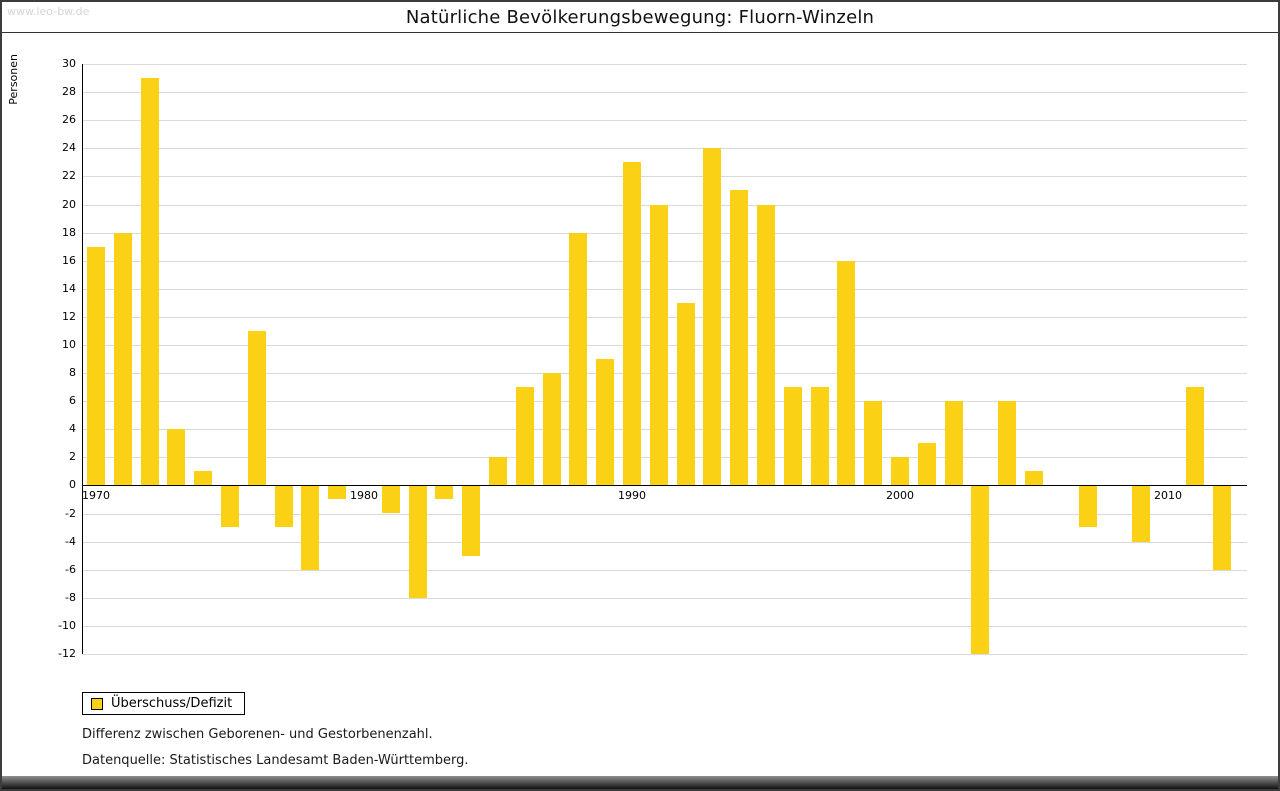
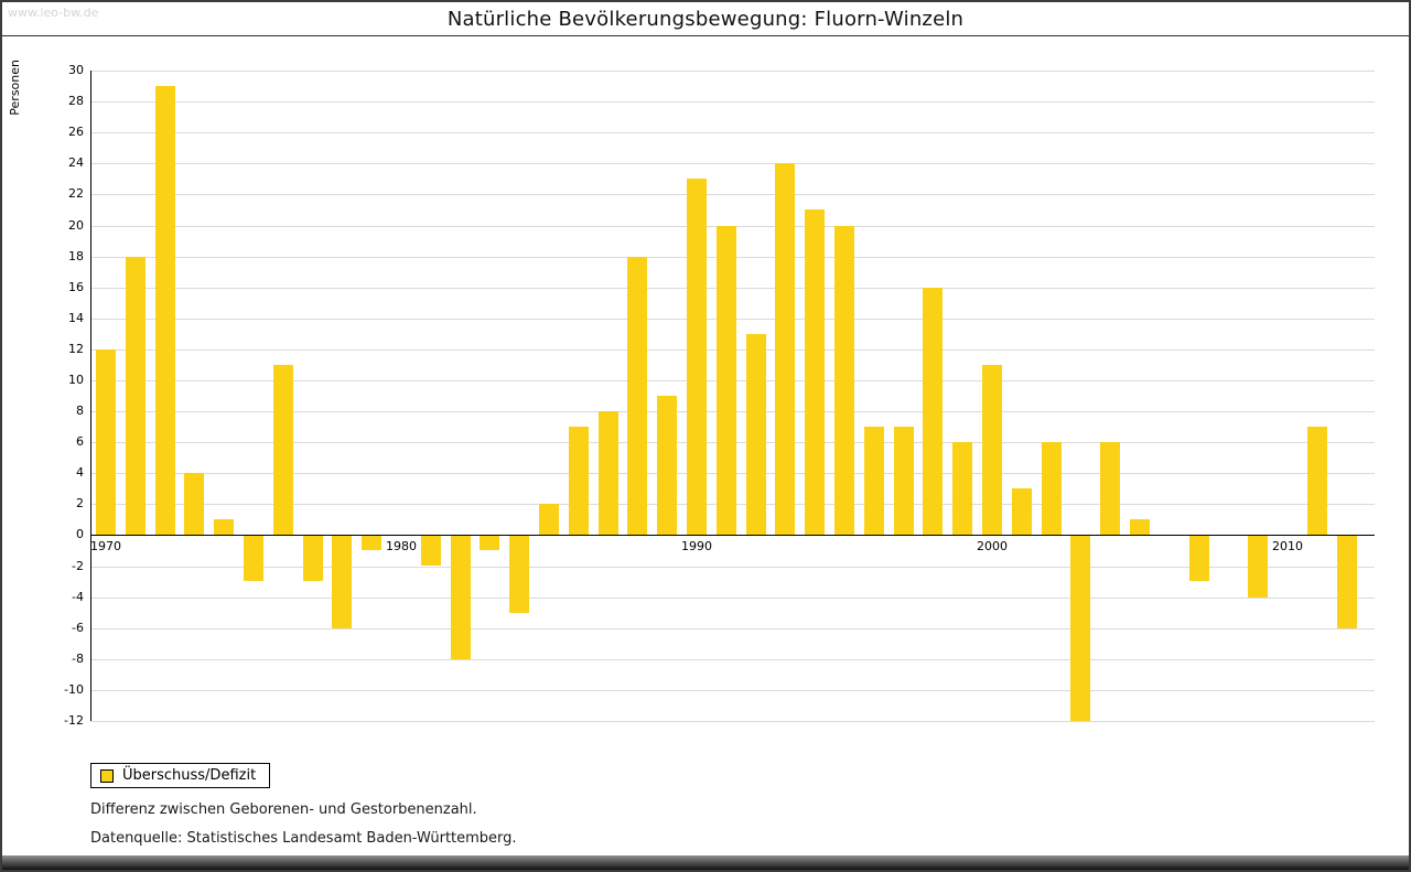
1970: 17 -> 12
2000: 2 -> 11
